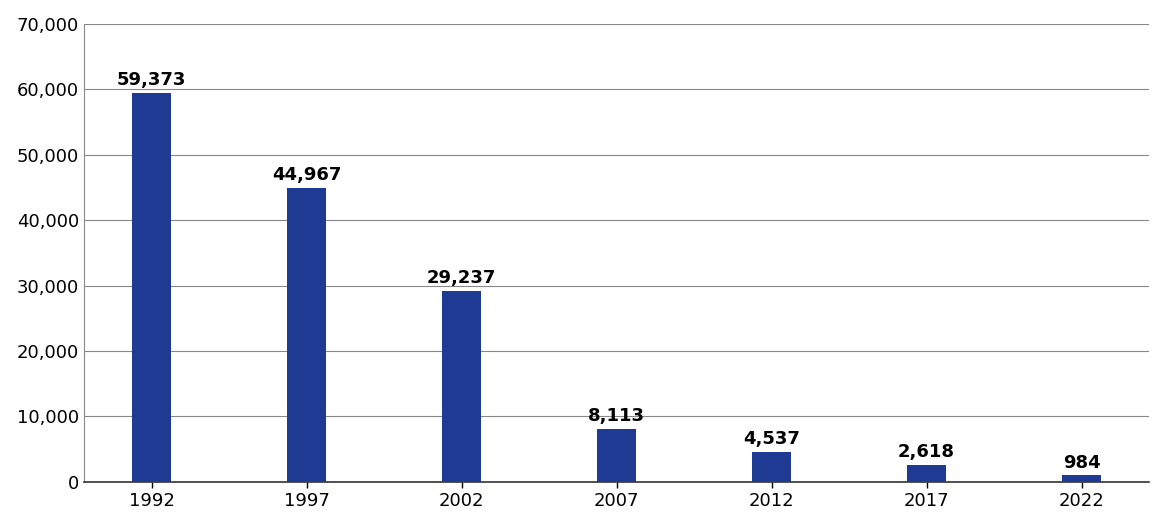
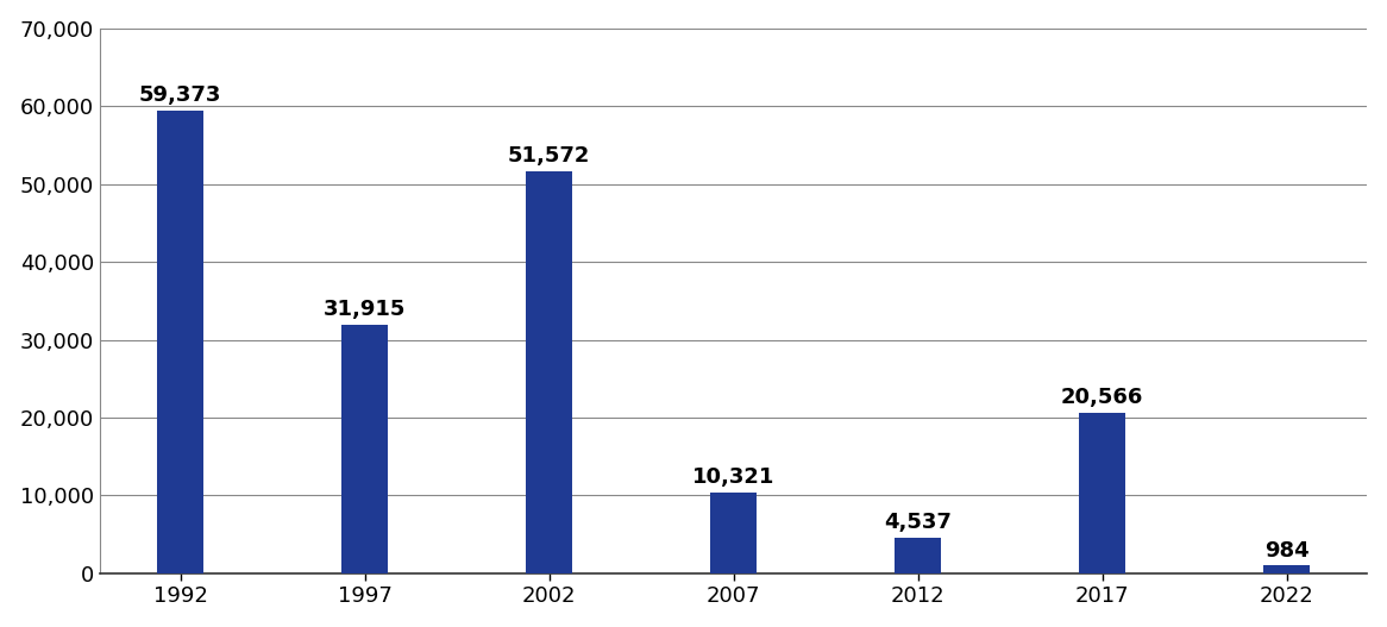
1997: 44,967 -> 31,915
2002: 29,237 -> 51,572
2007: 8,113 -> 10,321
2017: 2,618 -> 20,566
